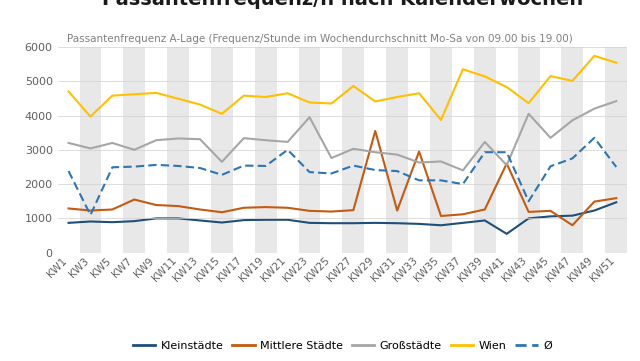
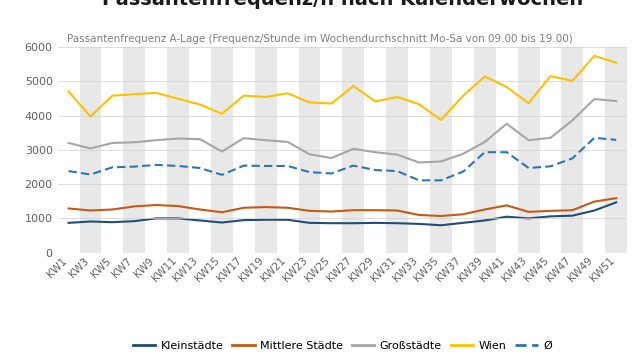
Ø/KW3: 1100 -> 2280
Mittlere Städte/KW7: 1550 -> 1350
Großstädte/KW7: 3000 -> 3220
Großstädte/KW15: 2650 -> 2950
Ø/KW21: 3000 -> 2530
Großstädte/KW23: 3950 -> 2870
Mittlere Städte/KW29: 3550 -> 1240
Mittlere Städte/KW33: 2950 -> 1100
Wien/KW33: 4650 -> 4330
Großstädte/KW37: 2400 -> 2880
Wien/KW37: 5350 -> 4570
Ø/KW37: 2000 -> 2360
Kleinstädte/KW41: 550 -> 1050
Mittlere Städte/KW41: 2600 -> 1380
Großstädte/KW41: 2550 -> 3760
Großstädte/KW43: 4050 -> 3280
Ø/KW43: 1500 -> 2470
Mittlere Städte/KW47: 800 -> 1240
Großstädte/KW49: 4200 -> 4480
Ø/KW51: 2500 -> 3290
